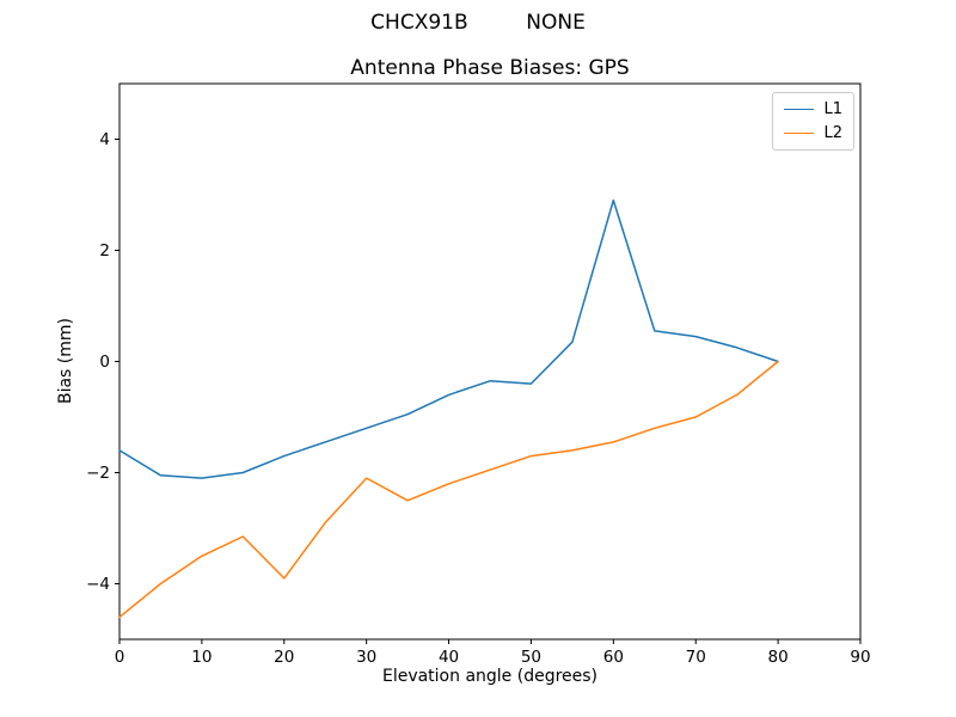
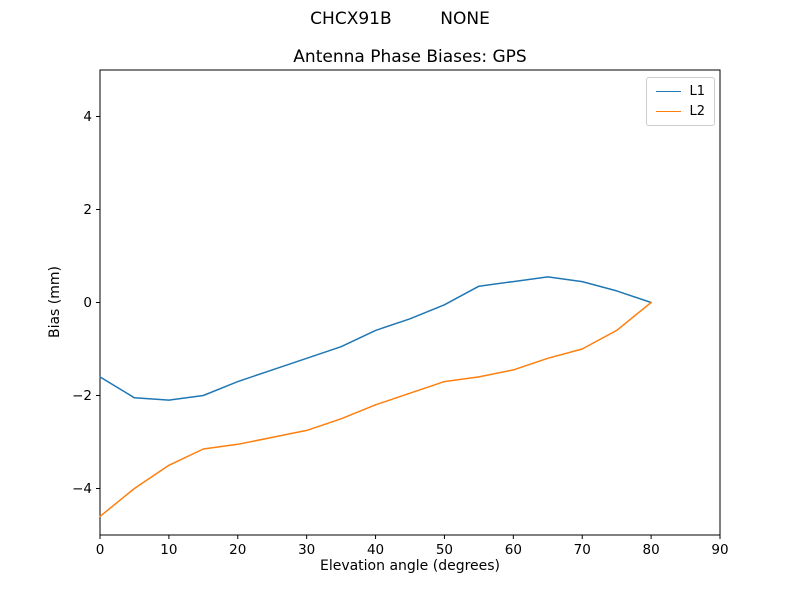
L2/20: -3.9 -> -3.0
L2/30: -2.1 -> -2.8
L1/50: -0.4 -> -0.1
L1/60: 2.9 -> 0.5
